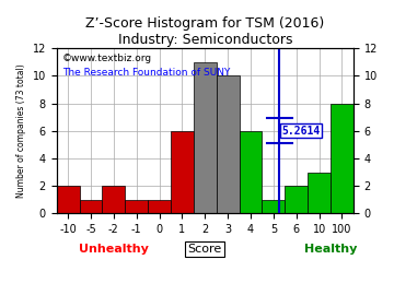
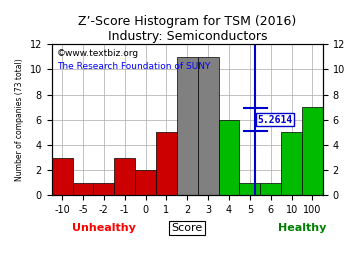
-10: 2 -> 3
-2: 2 -> 1
-1: 1 -> 3
0: 1 -> 2
1: 6 -> 5
3: 10 -> 11
6: 2 -> 1
10: 3 -> 5
100: 8 -> 7
